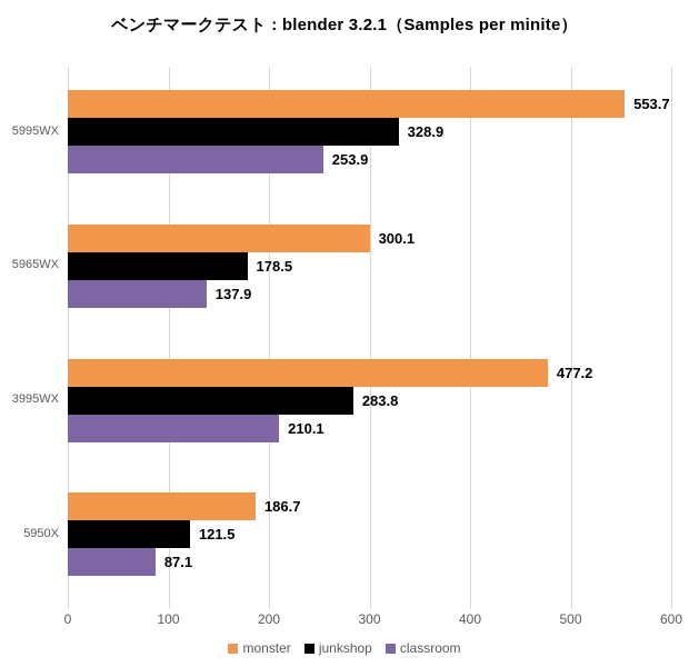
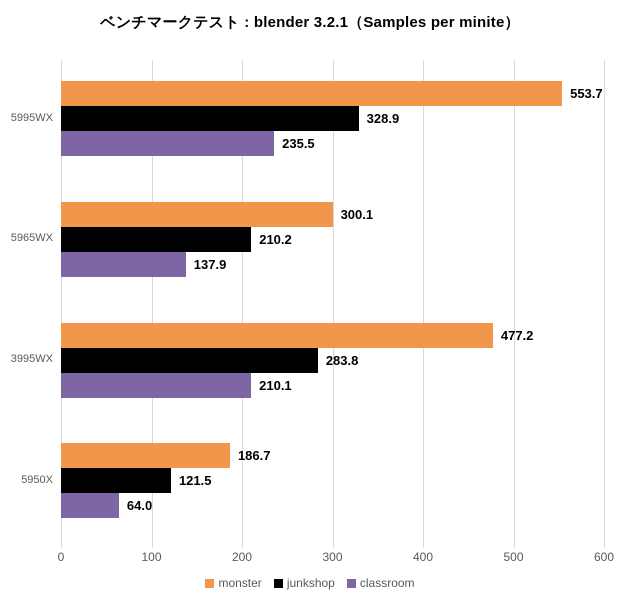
classroom/5995WX: 253.9 -> 235.5
junkshop/5965WX: 178.5 -> 210.2
classroom/5950X: 87.1 -> 64.0
